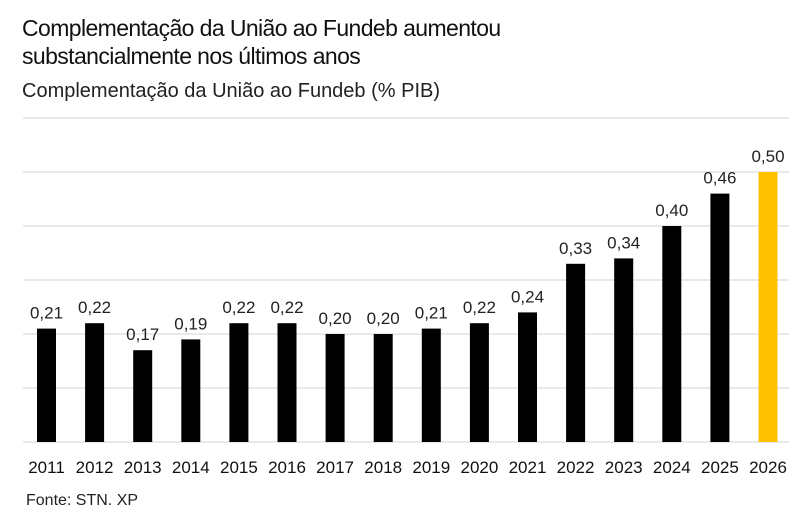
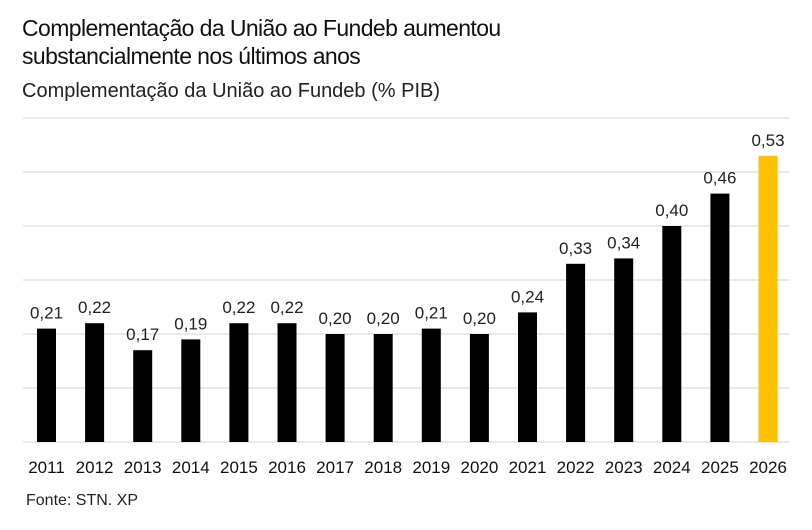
2020: 0,22 -> 0,20
2026: 0,50 -> 0,53
